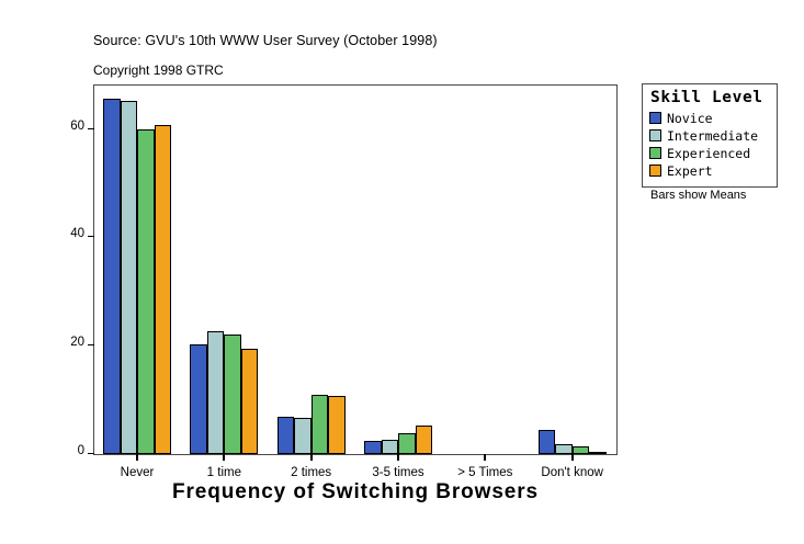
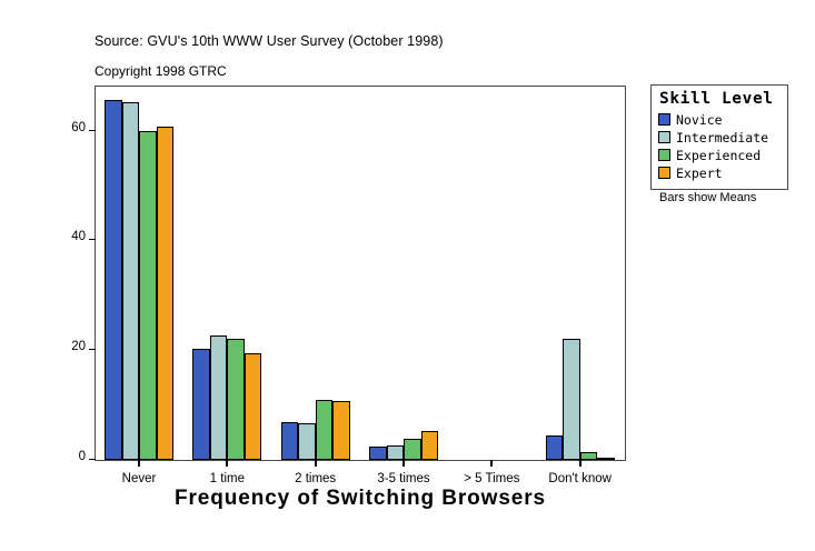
Intermediate/Don't know: 2 -> 22
